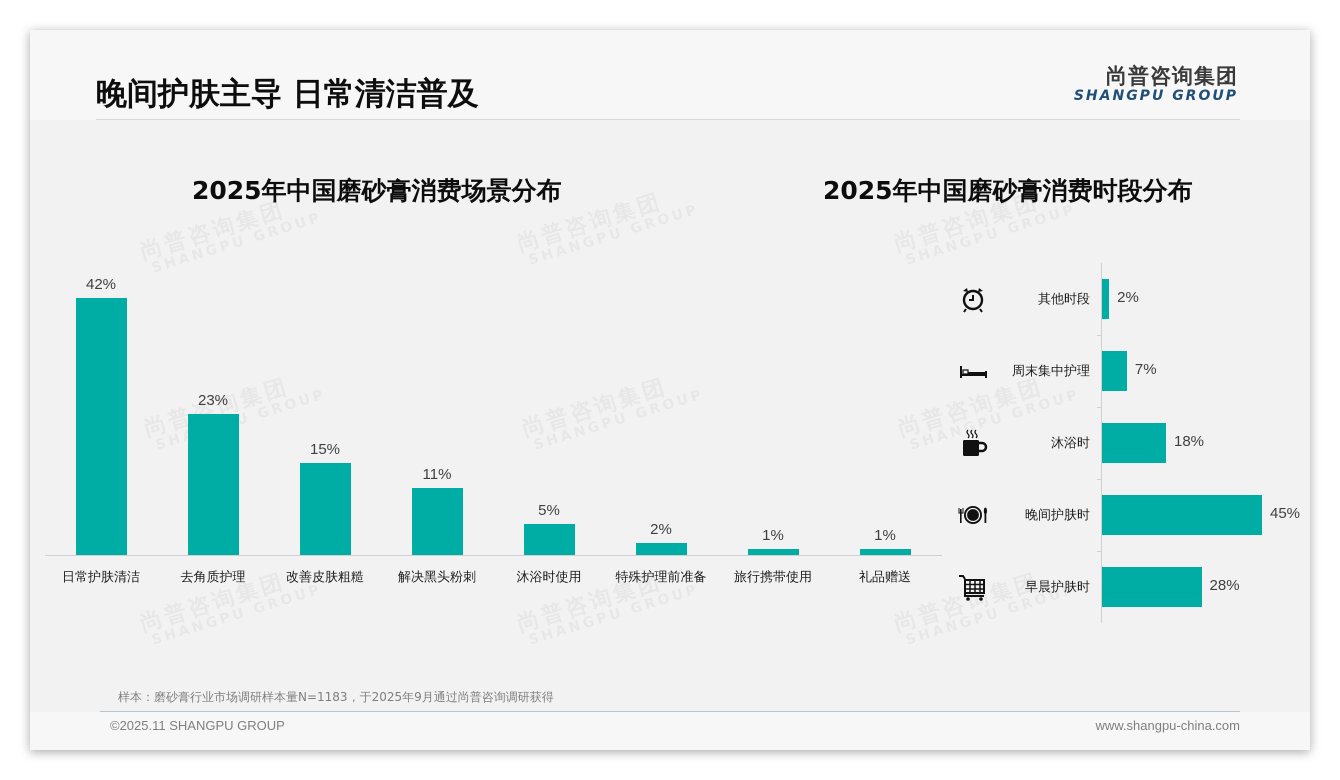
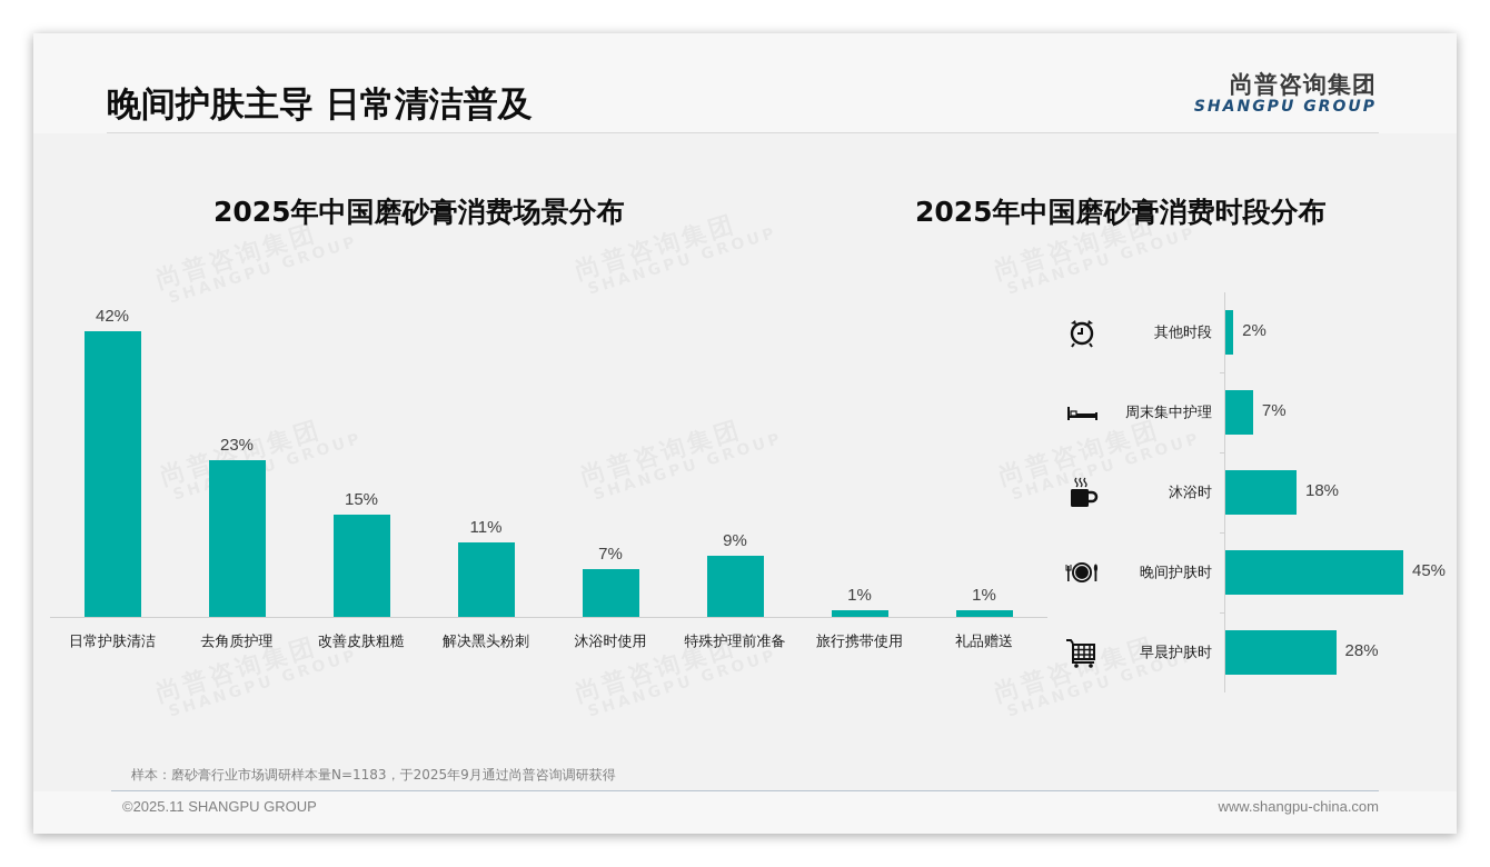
2025年中国磨砂膏消费场景分布/沐浴时使用: 5% -> 7%
2025年中国磨砂膏消费场景分布/特殊护理前准备: 2% -> 9%
